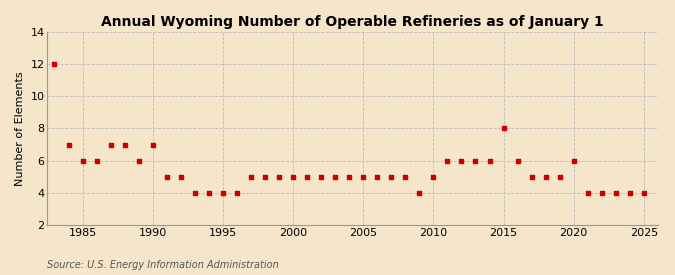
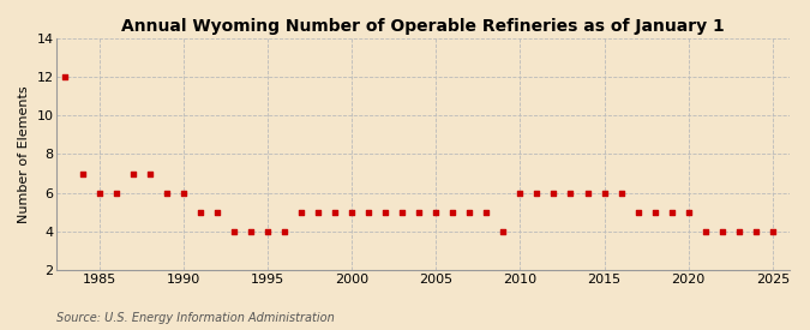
1990: 7 -> 6
2010: 5 -> 6
2015: 8 -> 6
2020: 6 -> 5
